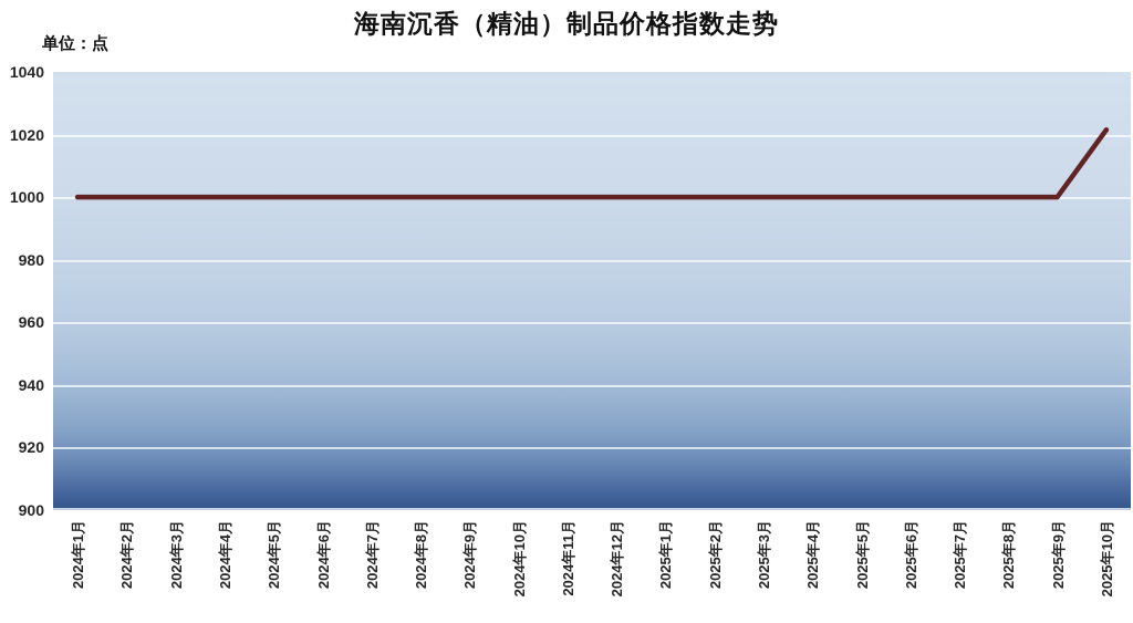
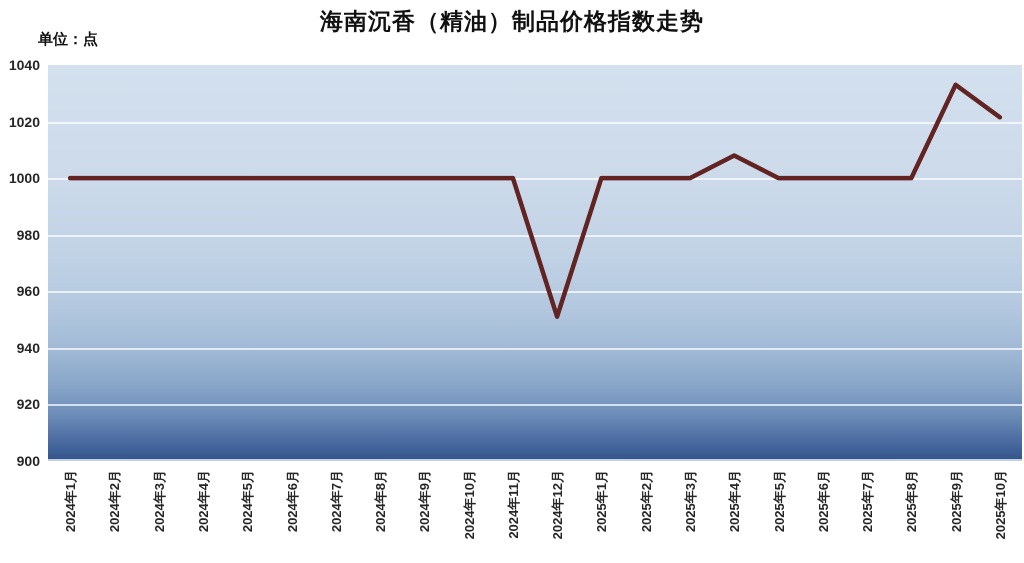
2024年12月: 1000 -> 951
2025年4月: 1000 -> 1008
2025年9月: 1000 -> 1033
